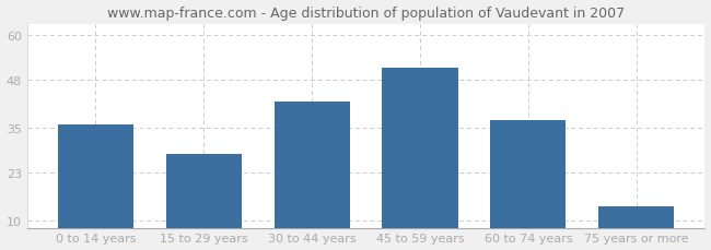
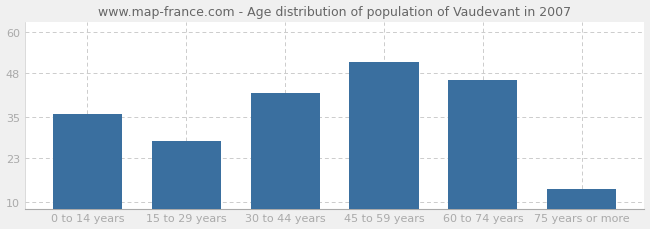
60 to 74 years: 37 -> 46
